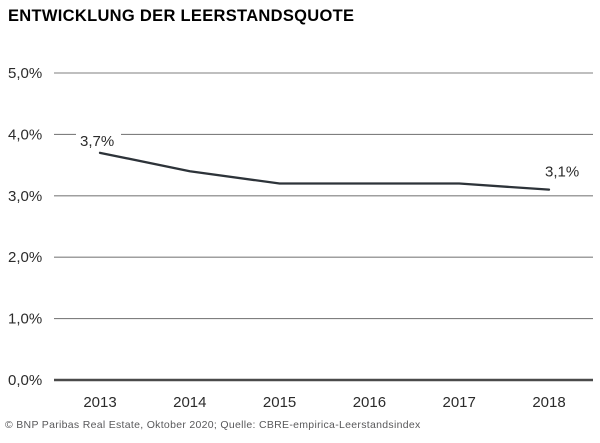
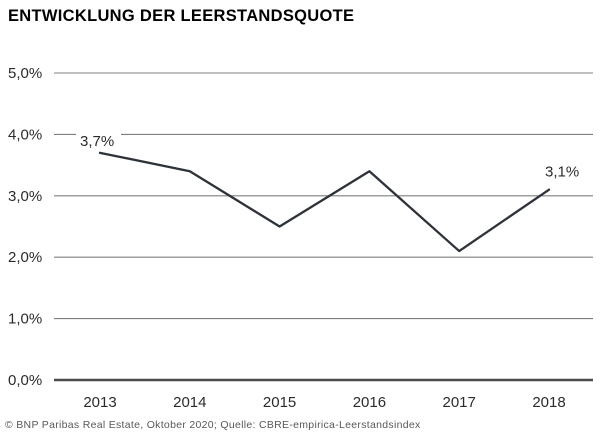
2015: 3,2% -> 2,5%
2016: 3,2% -> 3,4%
2017: 3,2% -> 2,1%
